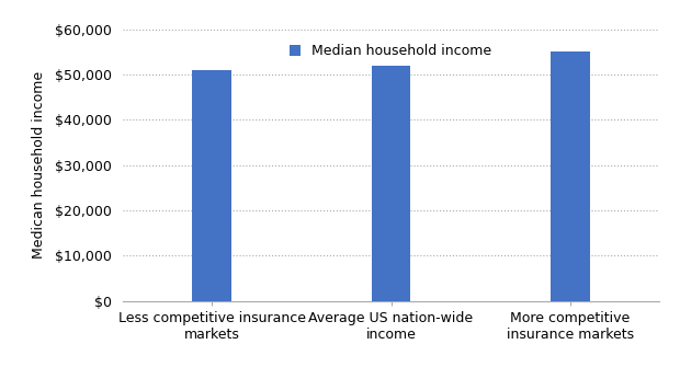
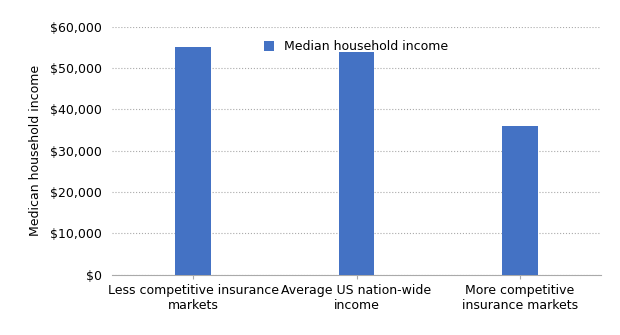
Less competitive insurance markets: $51,000 -> $55,000
Average US nation-wide income: $52,000 -> $54,000
More competitive insurance markets: $55,000 -> $36,000
